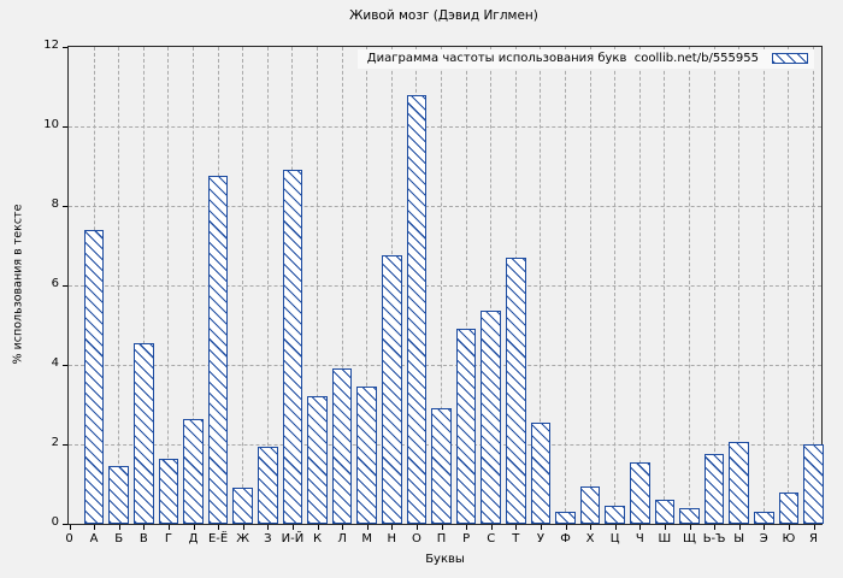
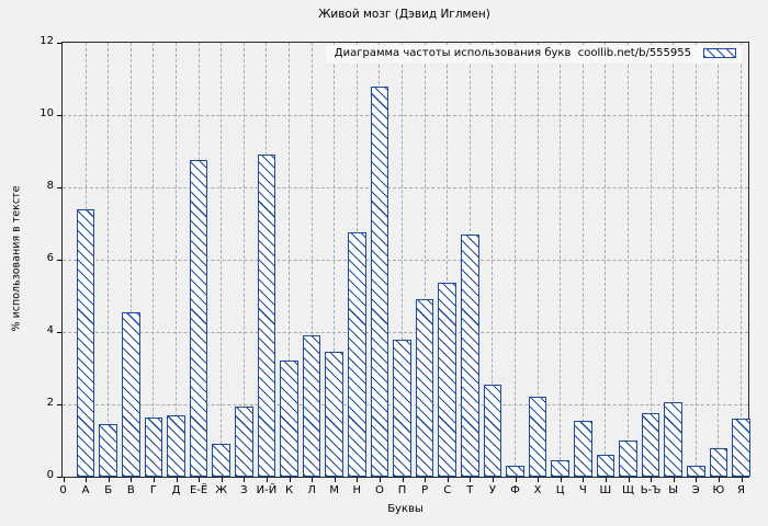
Д: 2.6 -> 1.7
П: 2.9 -> 3.8
Х: 0.9 -> 2.2
Щ: 0.4 -> 1.0
Я: 2.0 -> 1.6
